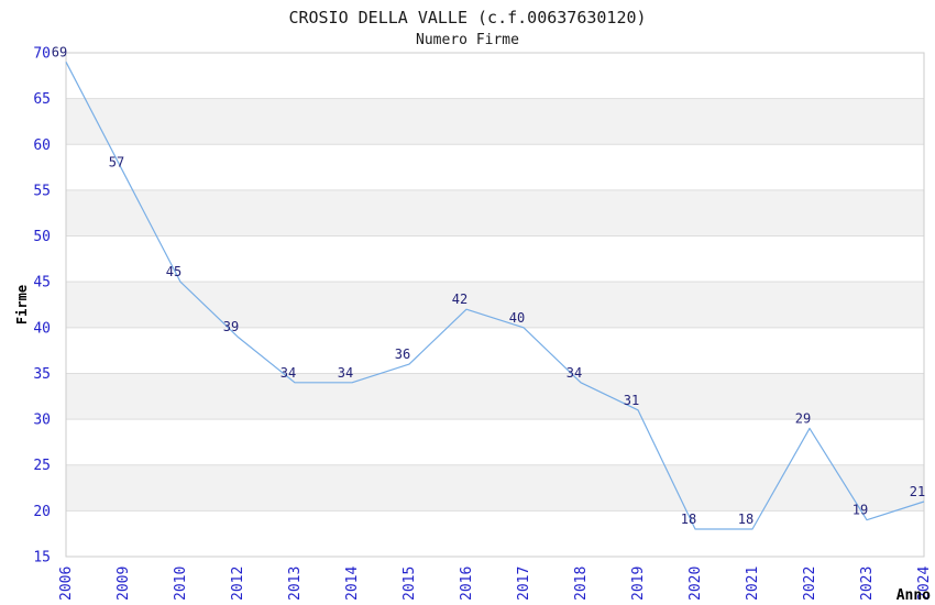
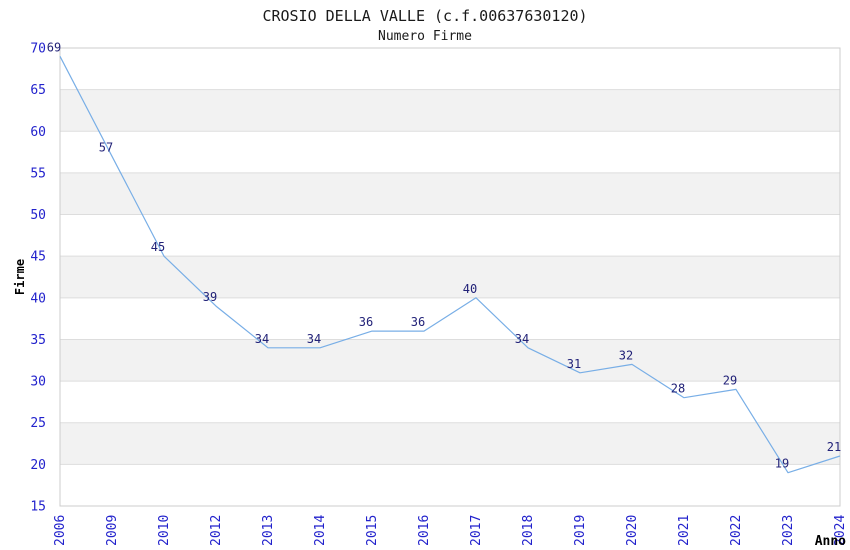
2016: 42 -> 36
2020: 18 -> 32
2021: 18 -> 28
